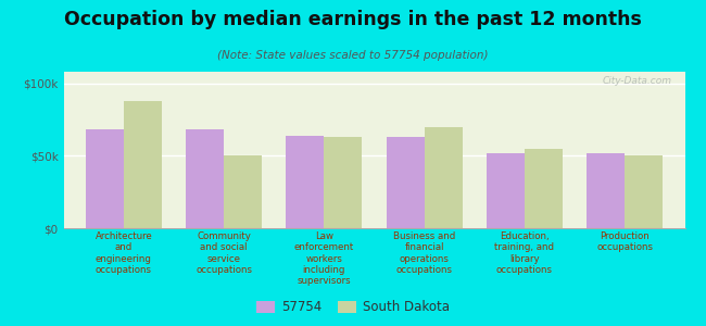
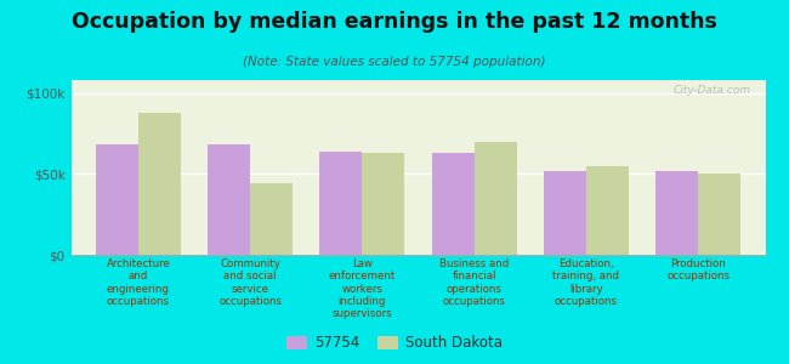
South Dakota/Community and social service occupations: $50k -> $44k
